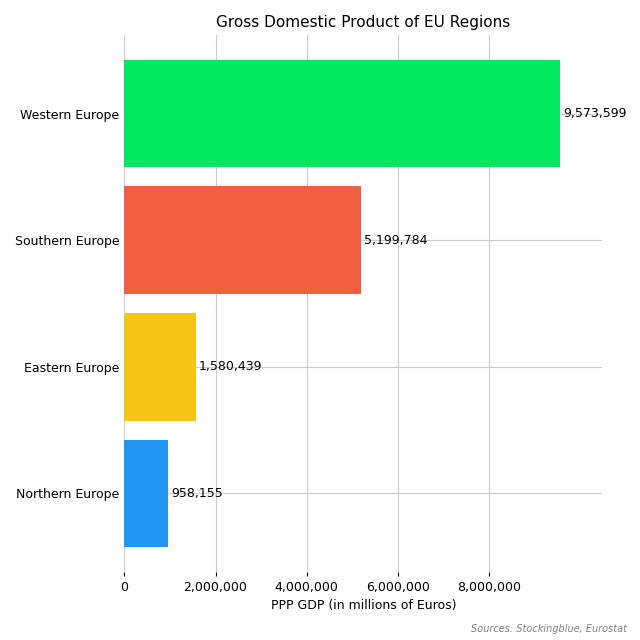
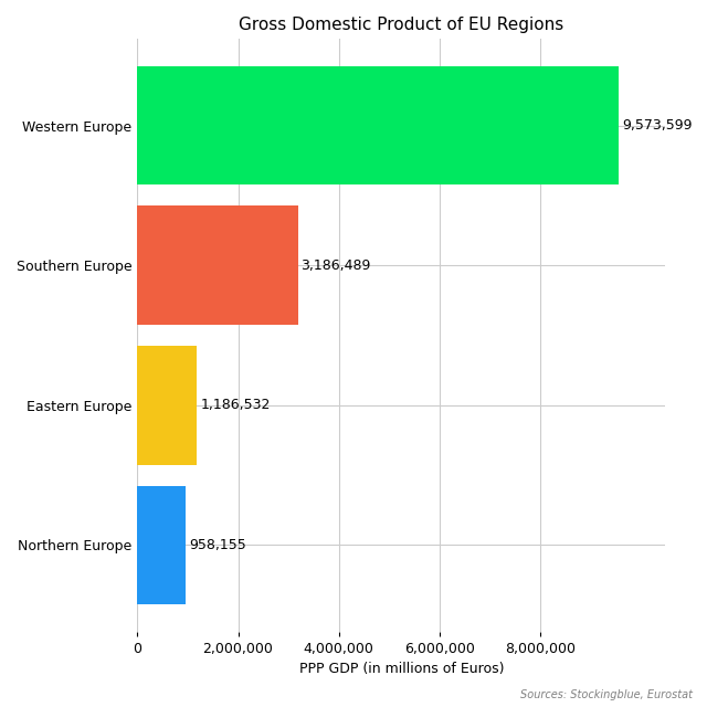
Southern Europe: 5,199,784 -> 3,186,489
Eastern Europe: 1,580,439 -> 1,186,532
